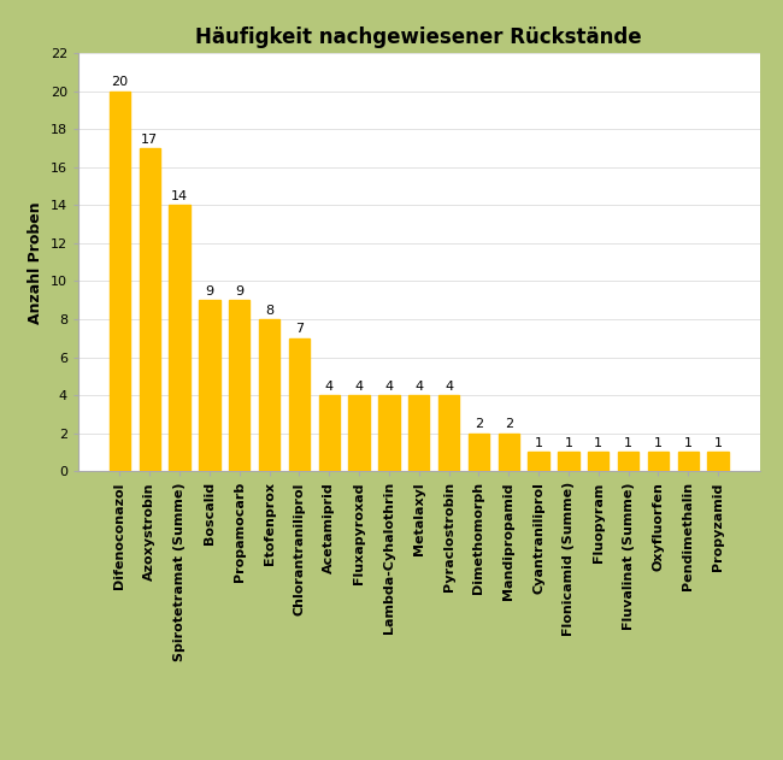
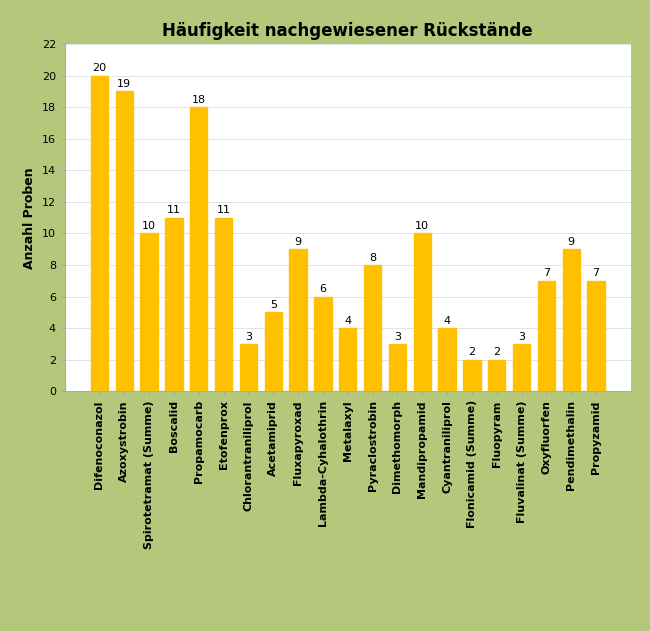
Azoxystrobin: 17 -> 19
Spirotetramat (Summe): 14 -> 10
Boscalid: 9 -> 11
Propamocarb: 9 -> 18
Etofenprox: 8 -> 11
Chlorantraniliprol: 7 -> 3
Acetamiprid: 4 -> 5
Fluxapyroxad: 4 -> 9
Lambda-Cyhalothrin: 4 -> 6
Pyraclostrobin: 4 -> 8
Dimethomorph: 2 -> 3
Mandipropamid: 2 -> 10
Cyantraniliprol: 1 -> 4
Flonicamid (Summe): 1 -> 2
Fluopyram: 1 -> 2
Fluvalinat (Summe): 1 -> 3
Oxyfluorfen: 1 -> 7
Pendimethalin: 1 -> 9
Propyzamid: 1 -> 7
